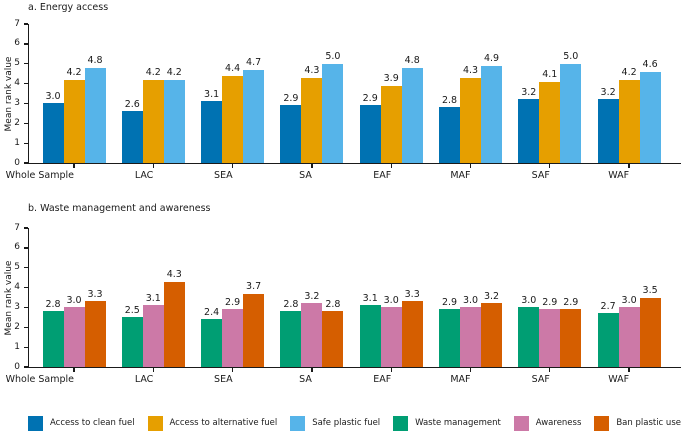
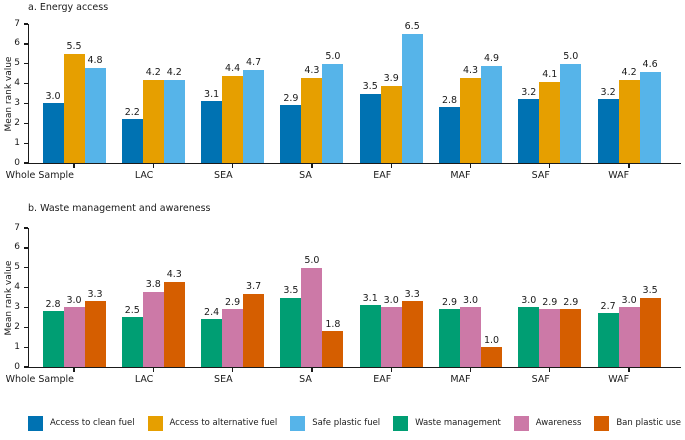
a. Energy access/Access to alternative fuel/Whole Sample: 4.2 -> 5.5
a. Energy access/Access to clean fuel/LAC: 2.6 -> 2.2
a. Energy access/Access to clean fuel/EAF: 2.9 -> 3.5
a. Energy access/Safe plastic fuel/EAF: 4.8 -> 6.5
b. Waste management and awareness/Awareness/LAC: 3.1 -> 3.8
b. Waste management and awareness/Waste management/SA: 2.8 -> 3.5
b. Waste management and awareness/Awareness/SA: 3.2 -> 5.0
b. Waste management and awareness/Ban plastic use/SA: 2.8 -> 1.8
b. Waste management and awareness/Ban plastic use/MAF: 3.2 -> 1.0
